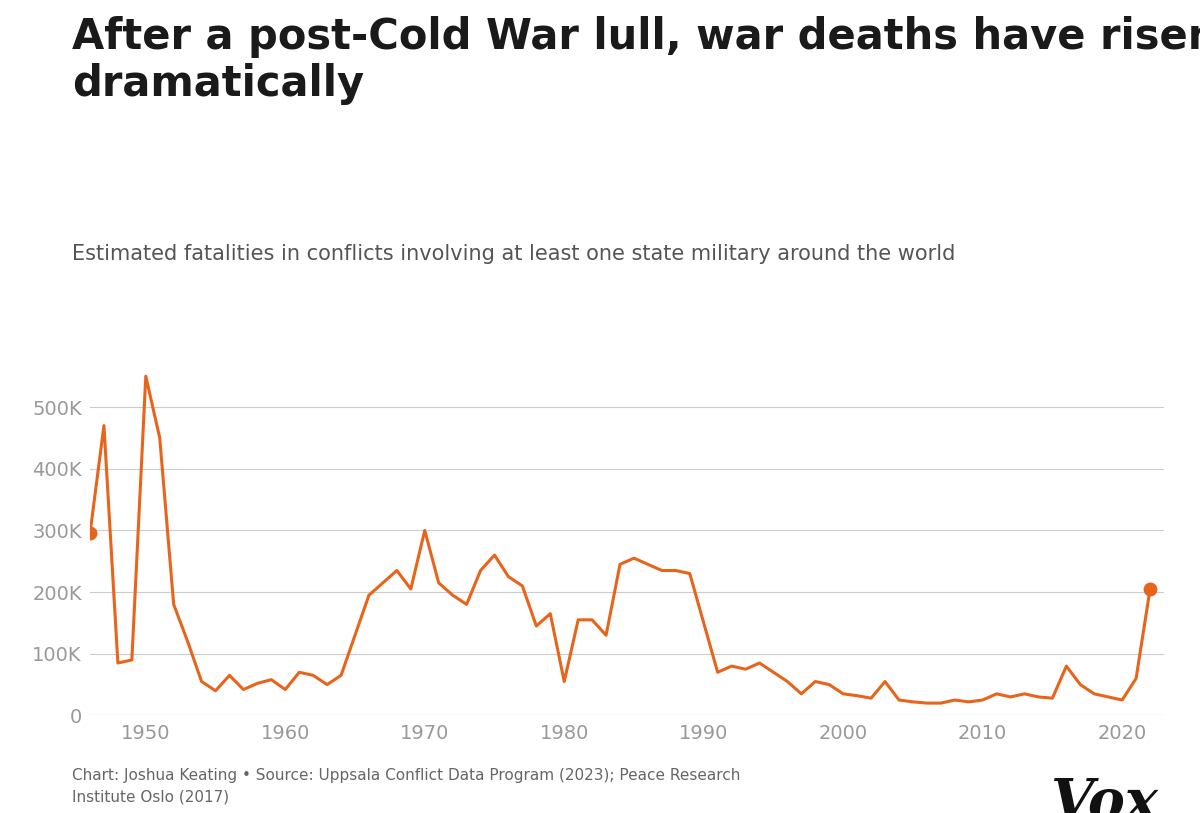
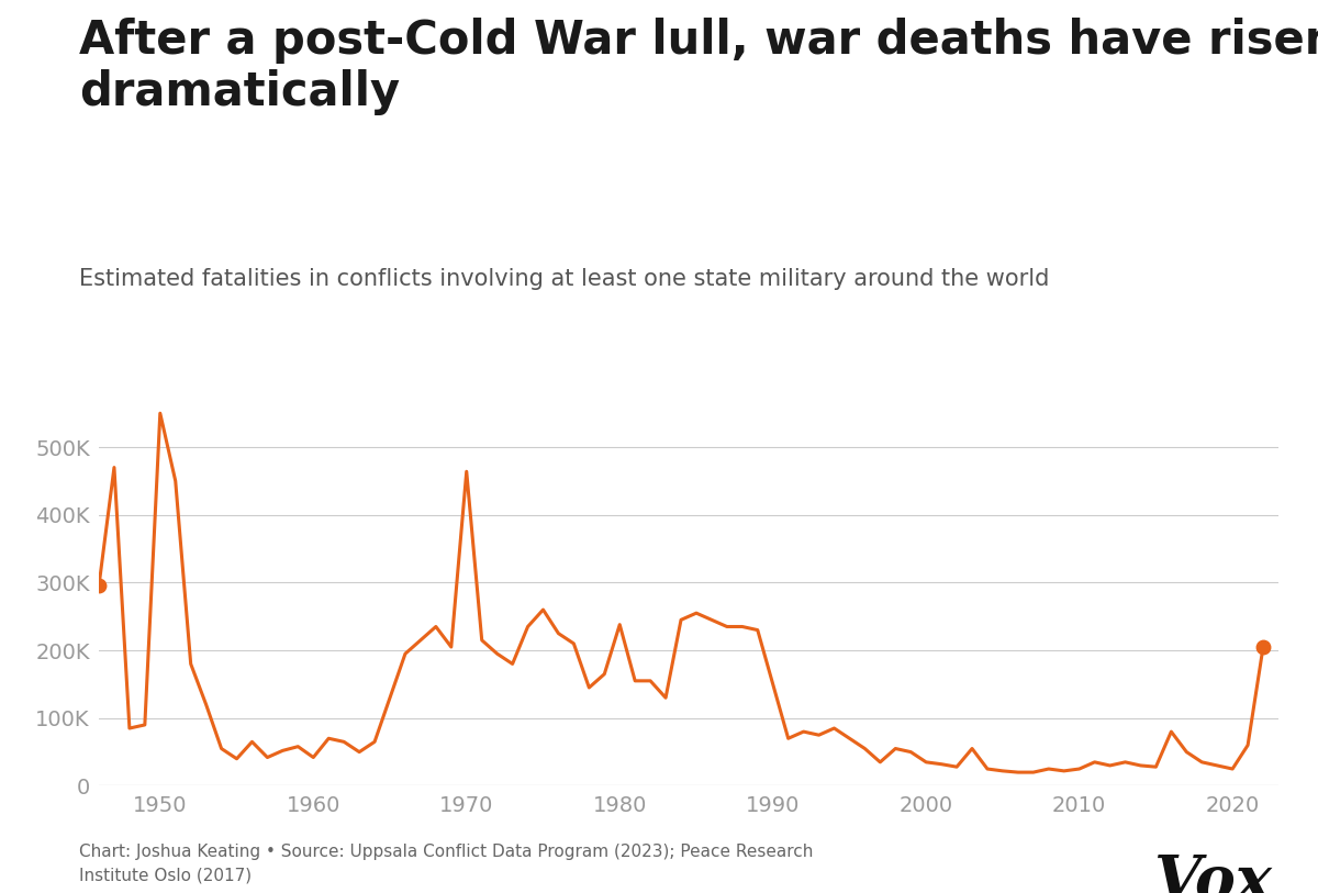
1970: 300K -> 464K
1980: 55K -> 238K
